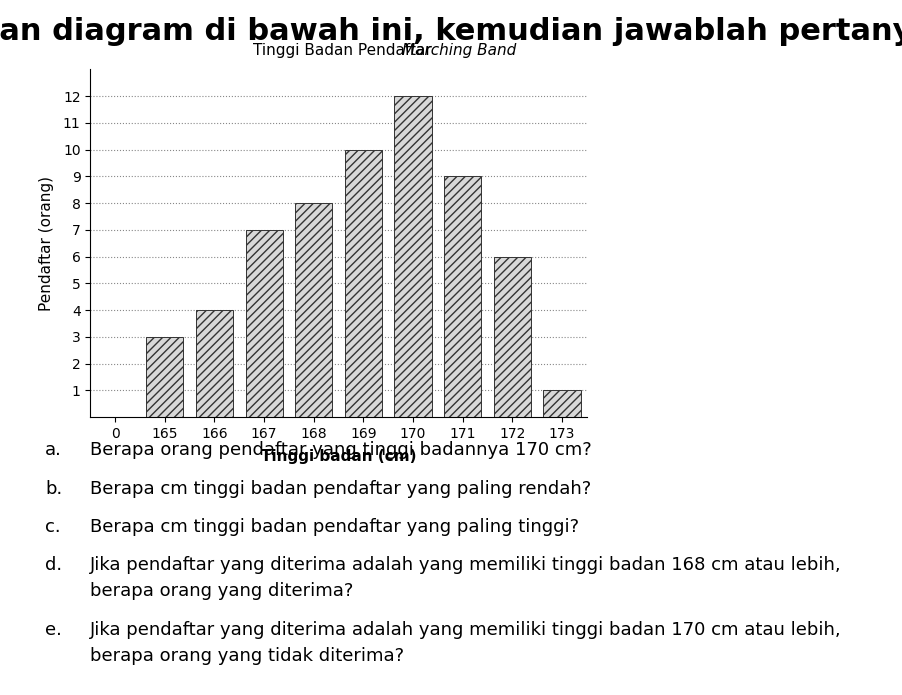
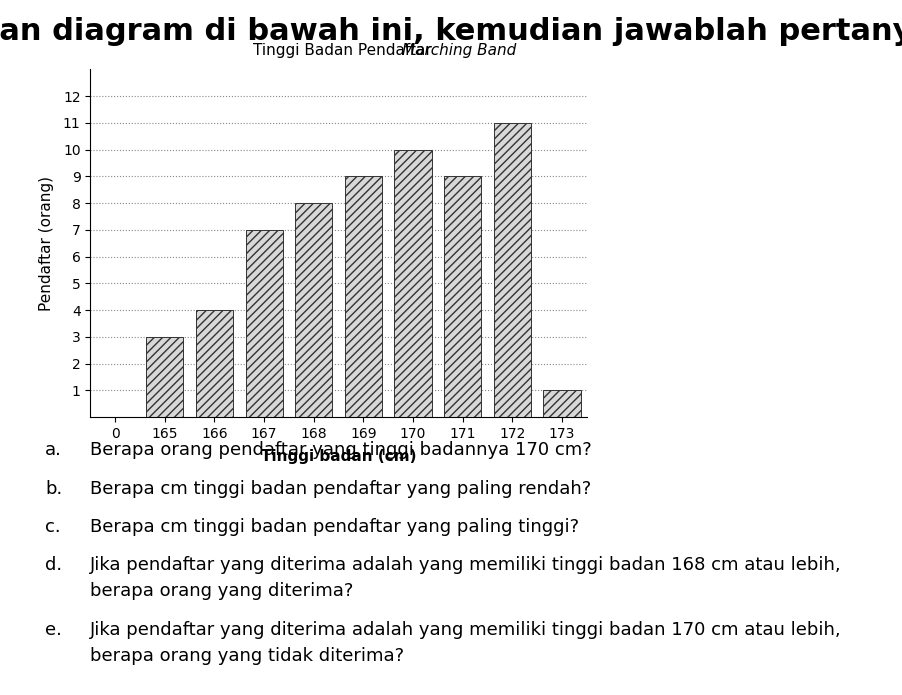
169: 10 -> 9
170: 12 -> 10
172: 6 -> 11
